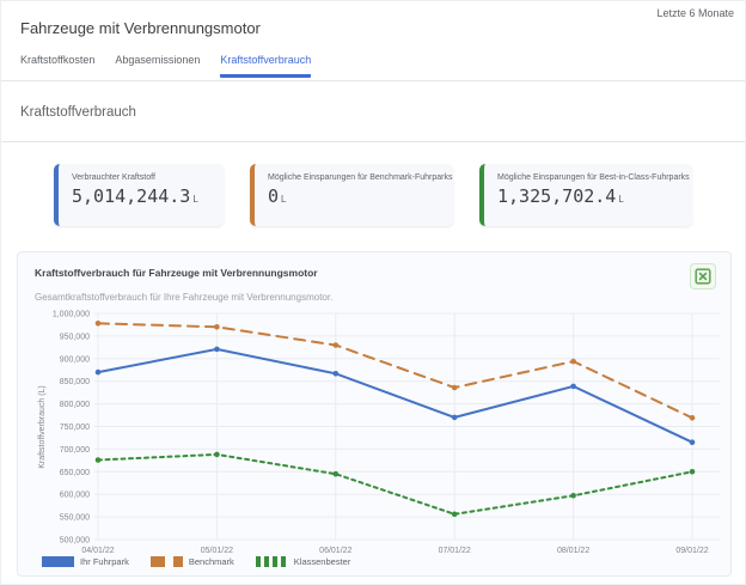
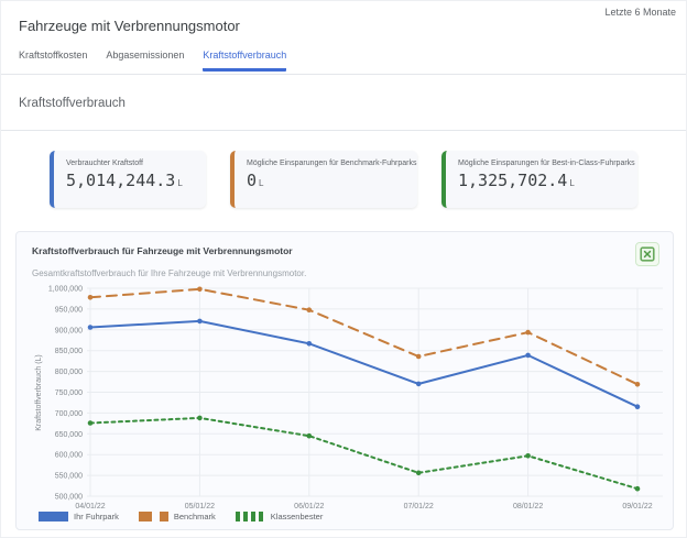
Ihr Fuhrpark/04/01/22: 870000 -> 910000
Benchmark/05/01/22: 970000 -> 1000000
Benchmark/06/01/22: 930000 -> 950000
Klassenbester/09/01/22: 650000 -> 520000
